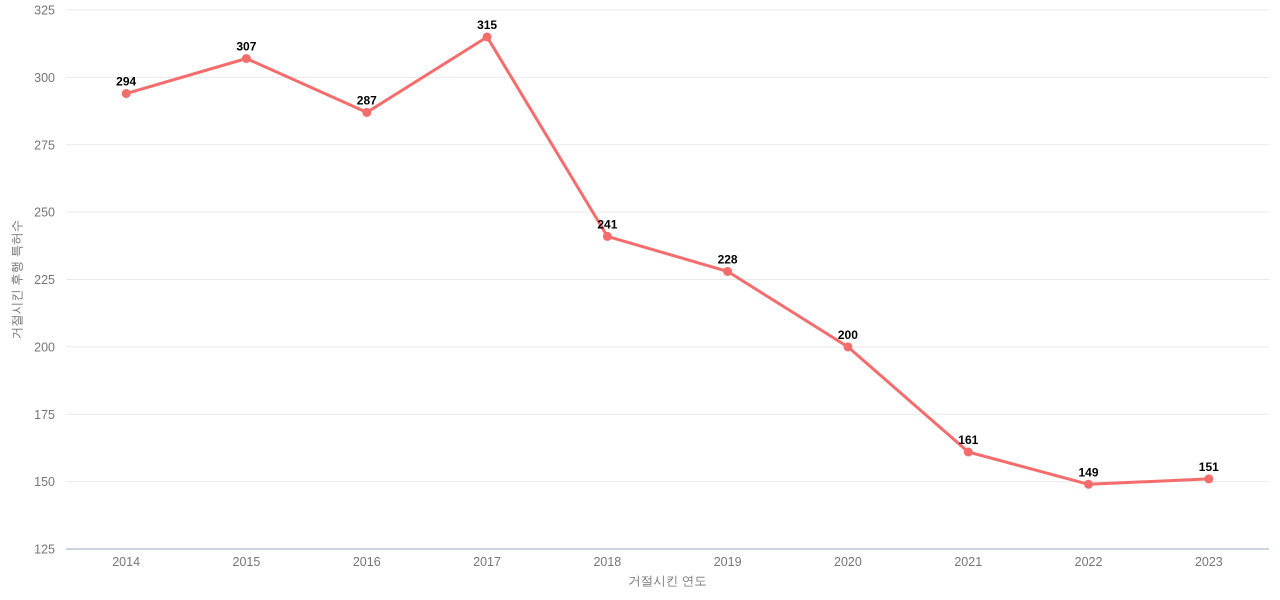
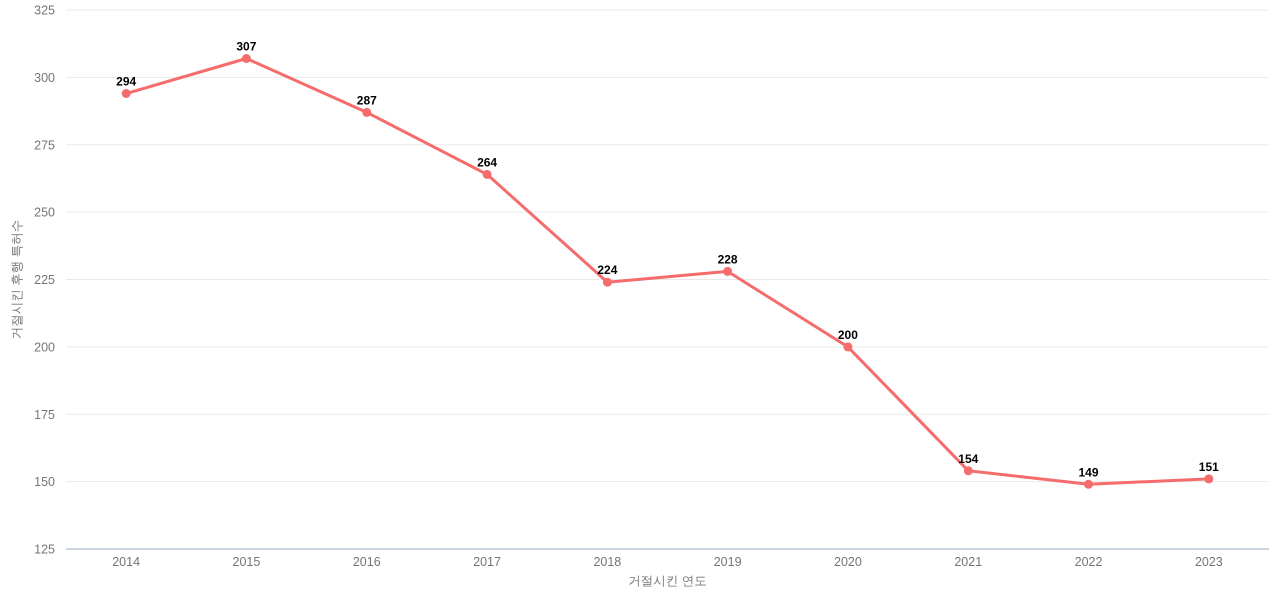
2017: 315 -> 264
2018: 241 -> 224
2021: 161 -> 154
